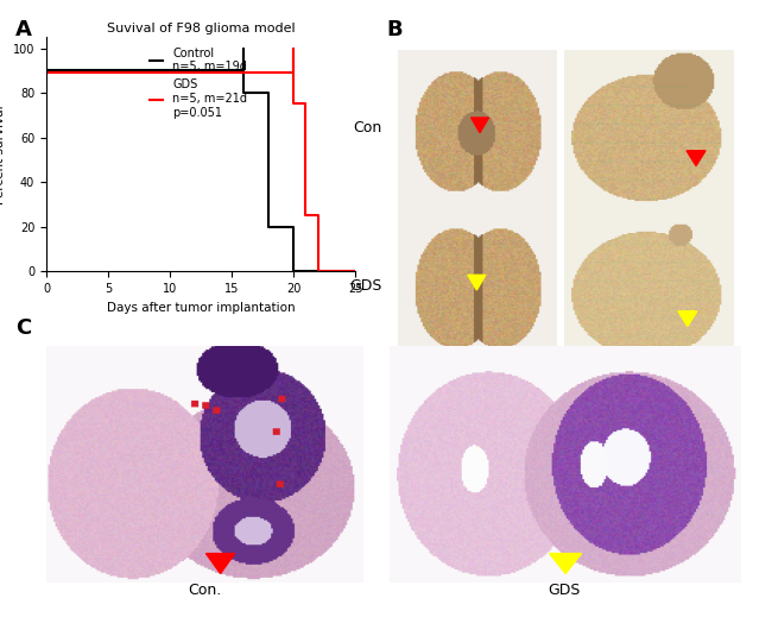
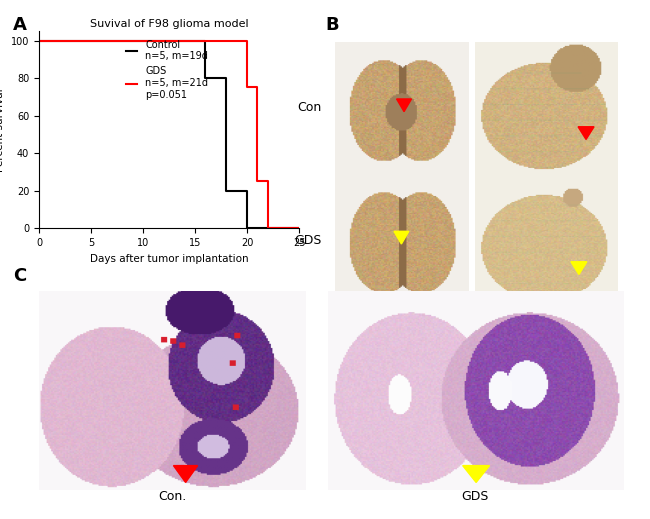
Control n=5, m=19d/0: 90 -> 100
GDS n=5, m=21d p=0.051/0: 89 -> 100
